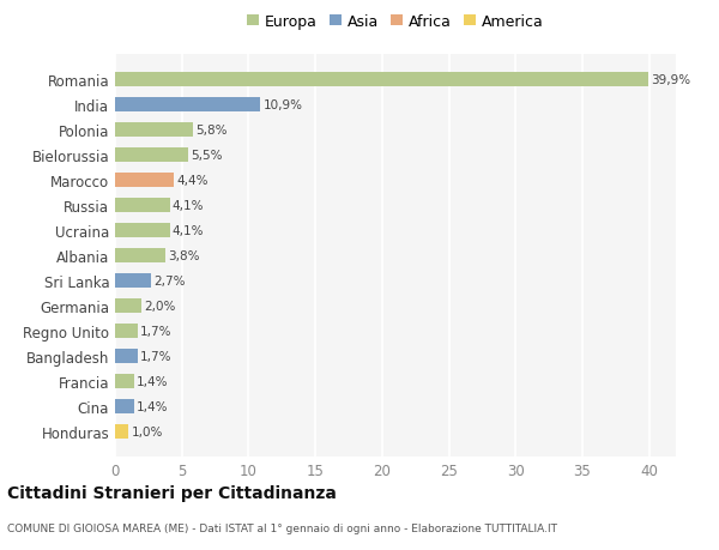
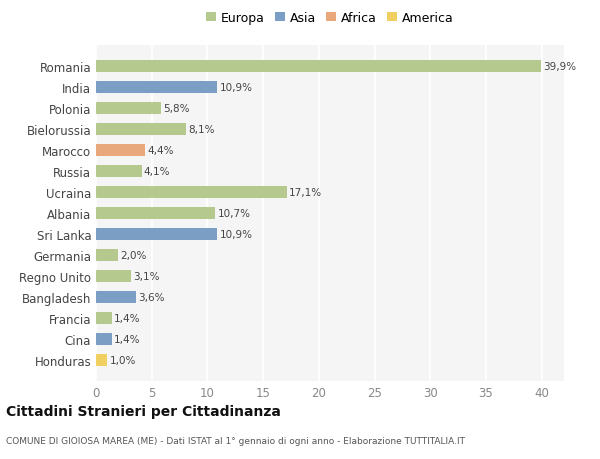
Bielorussia: 5,5% -> 8,1%
Ucraina: 4,1% -> 17,1%
Albania: 3,8% -> 10,7%
Sri Lanka: 2,7% -> 10,9%
Regno Unito: 1,7% -> 3,1%
Bangladesh: 1,7% -> 3,6%
